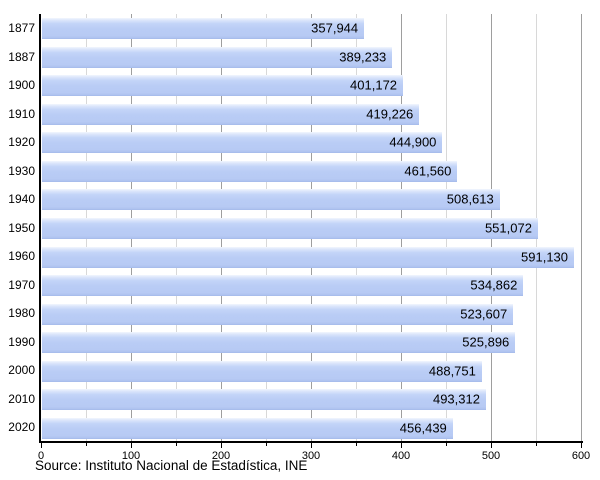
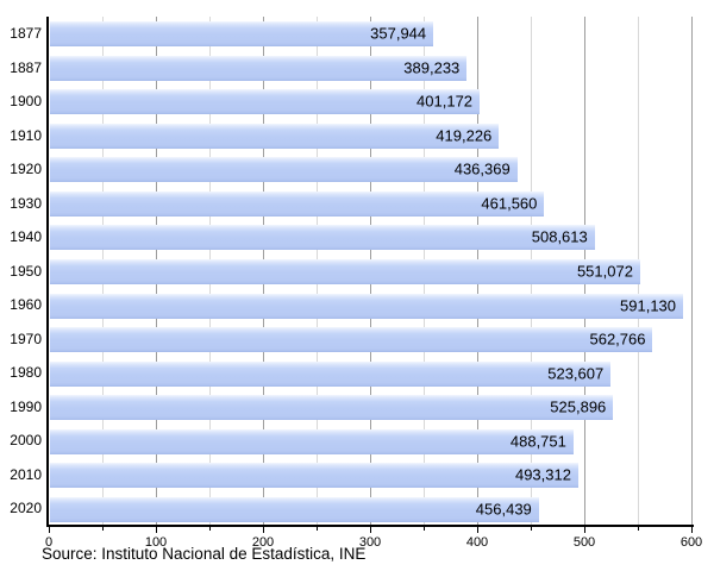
1920: 444,900 -> 436,369
1970: 534,862 -> 562,766
